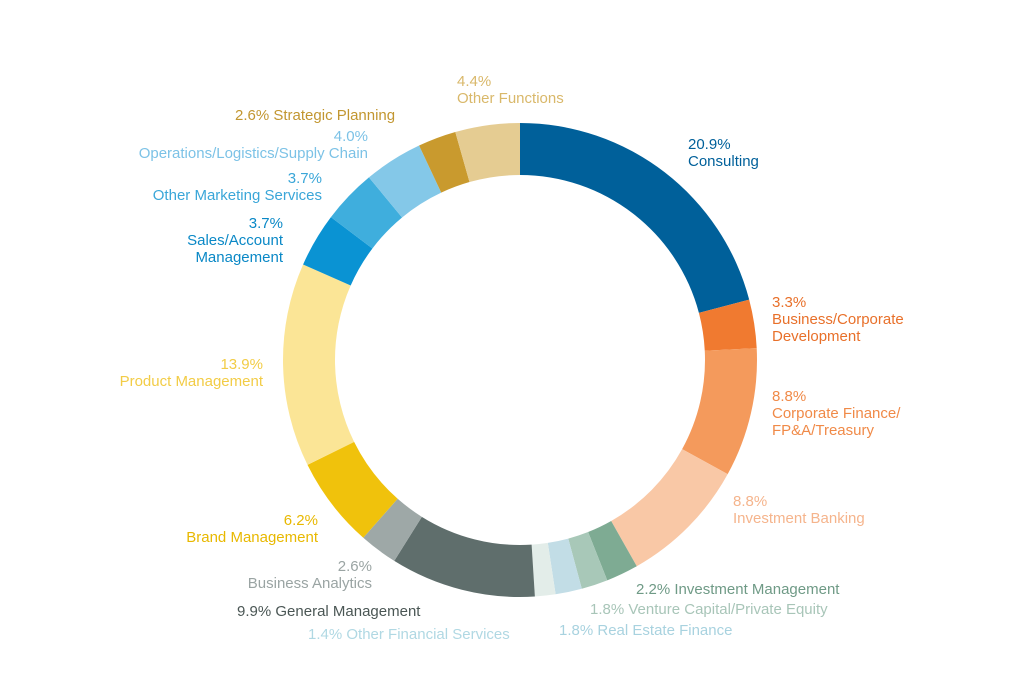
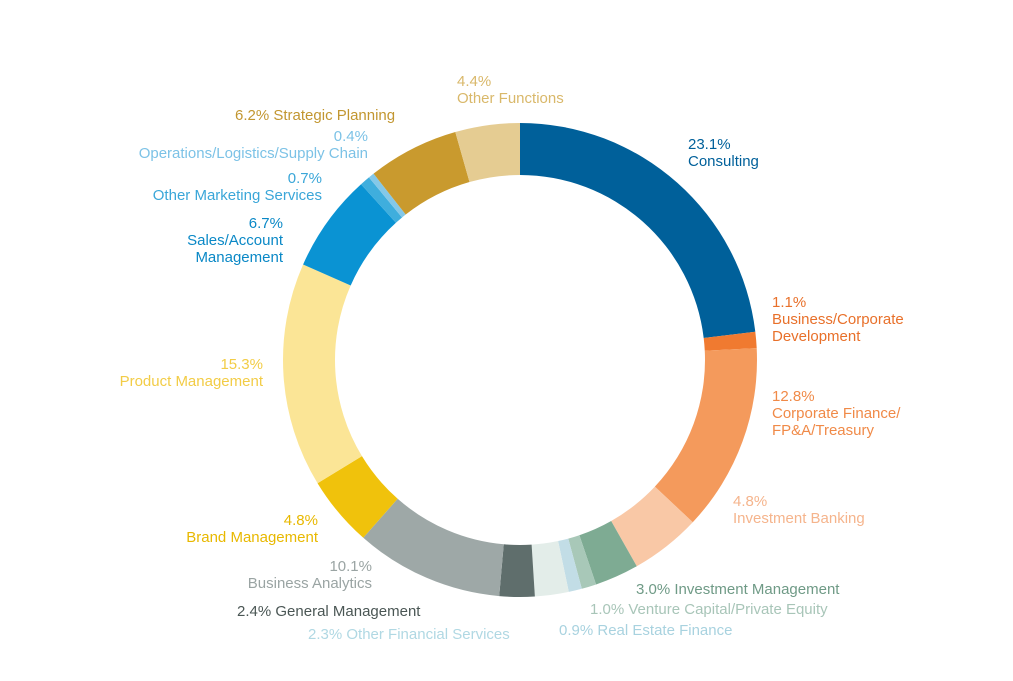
Consulting: 20.9% -> 23.1%
Business/Corporate Development: 3.3% -> 1.1%
Corporate Finance/ FP&A/Treasury: 8.8% -> 12.8%
Investment Banking: 8.8% -> 4.8%
Investment Management: 2.2% -> 3.0%
Venture Capital/Private Equity: 1.8% -> 1.0%
Real Estate Finance: 1.8% -> 0.9%
Other Financial Services: 1.4% -> 2.3%
General Management: 9.9% -> 2.4%
Business Analytics: 2.6% -> 10.1%
Brand Management: 6.2% -> 4.8%
Product Management: 13.9% -> 15.3%
Sales/Account Management: 3.7% -> 6.7%
Other Marketing Services: 3.7% -> 0.7%
Operations/Logistics/Supply Chain: 4.0% -> 0.4%
Strategic Planning: 2.6% -> 6.2%
